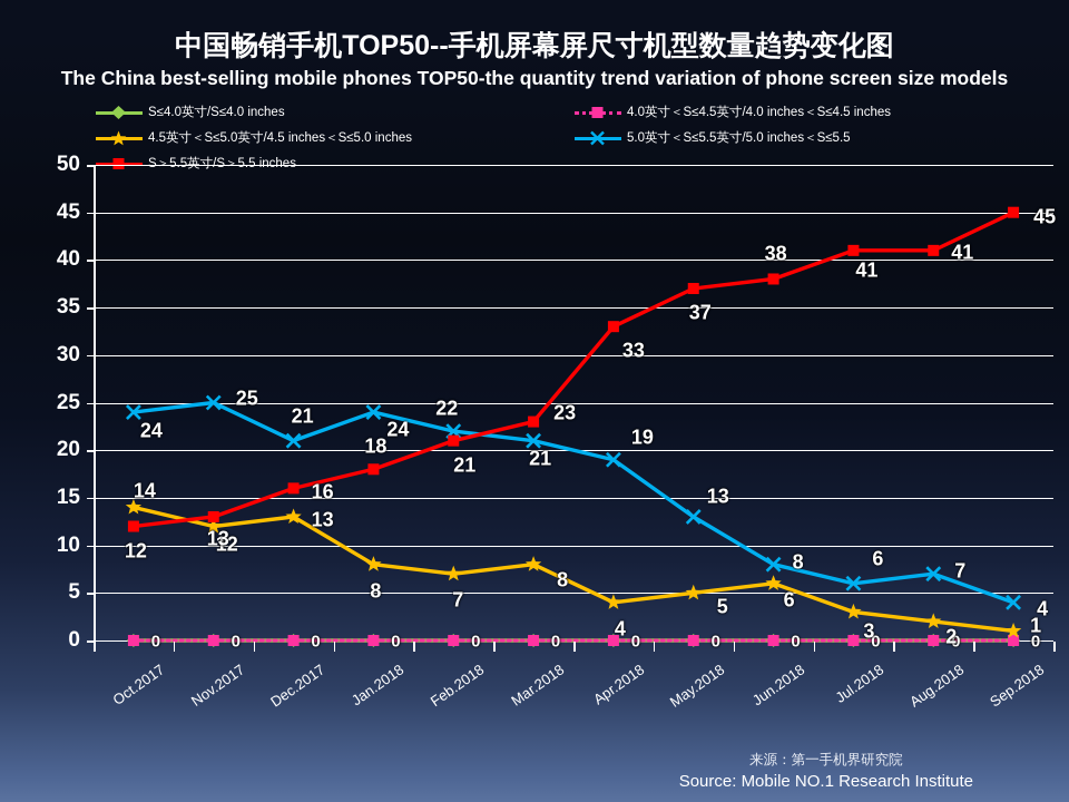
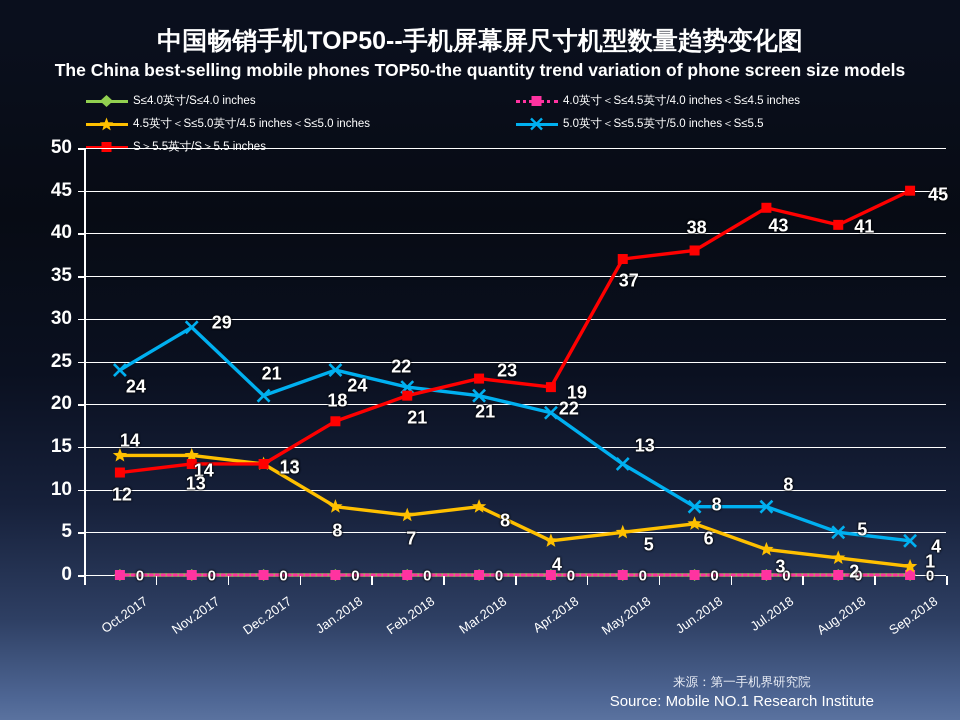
4.5英寸＜S≤5.0英寸/4.5 inches＜S≤5.0 inches/Nov.2017: 12 -> 14
5.0英寸＜S≤5.5英寸/5.0 inches＜S≤5.5/Nov.2017: 25 -> 29
S＞5.5英寸/S＞5.5 inches/Dec.2017: 16 -> 13
S＞5.5英寸/S＞5.5 inches/Apr.2018: 33 -> 22
5.0英寸＜S≤5.5英寸/5.0 inches＜S≤5.5/Jul.2018: 6 -> 8
S＞5.5英寸/S＞5.5 inches/Jul.2018: 41 -> 43
5.0英寸＜S≤5.5英寸/5.0 inches＜S≤5.5/Aug.2018: 7 -> 5
